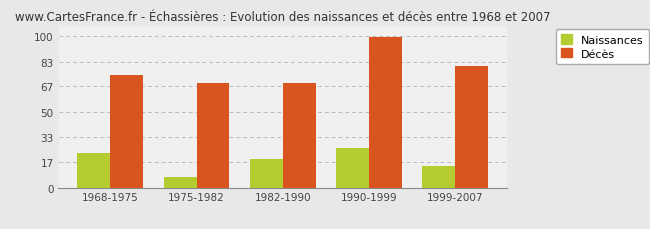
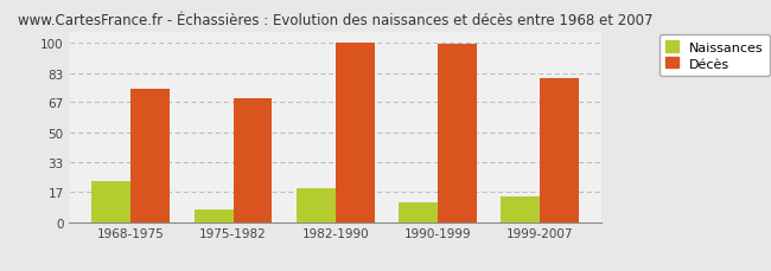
Décès/1982-1990: 69 -> 100
Naissances/1990-1999: 26 -> 11
